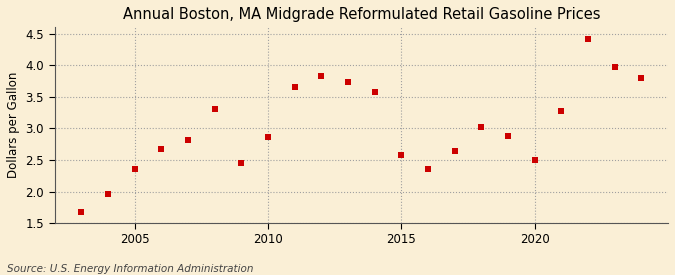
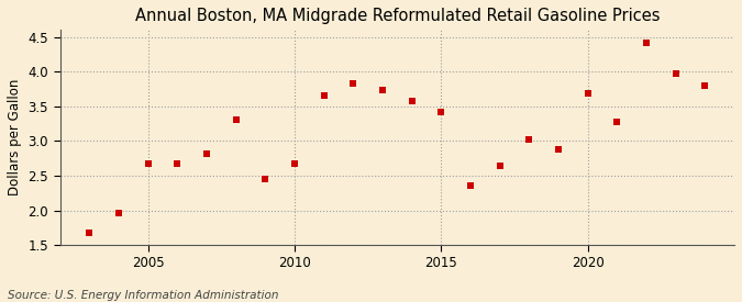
2005: 2.36 -> 2.68
2010: 2.87 -> 2.68
2015: 2.58 -> 3.42
2020: 2.50 -> 3.68
